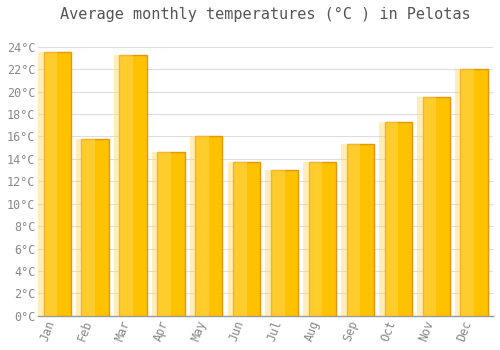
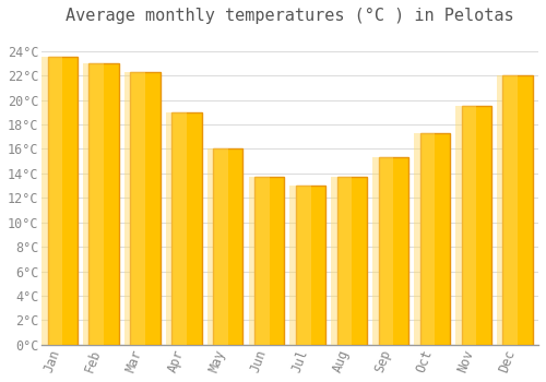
Feb: 15.8°C -> 23.0°C
Mar: 23.3°C -> 22.3°C
Apr: 14.6°C -> 19.0°C
